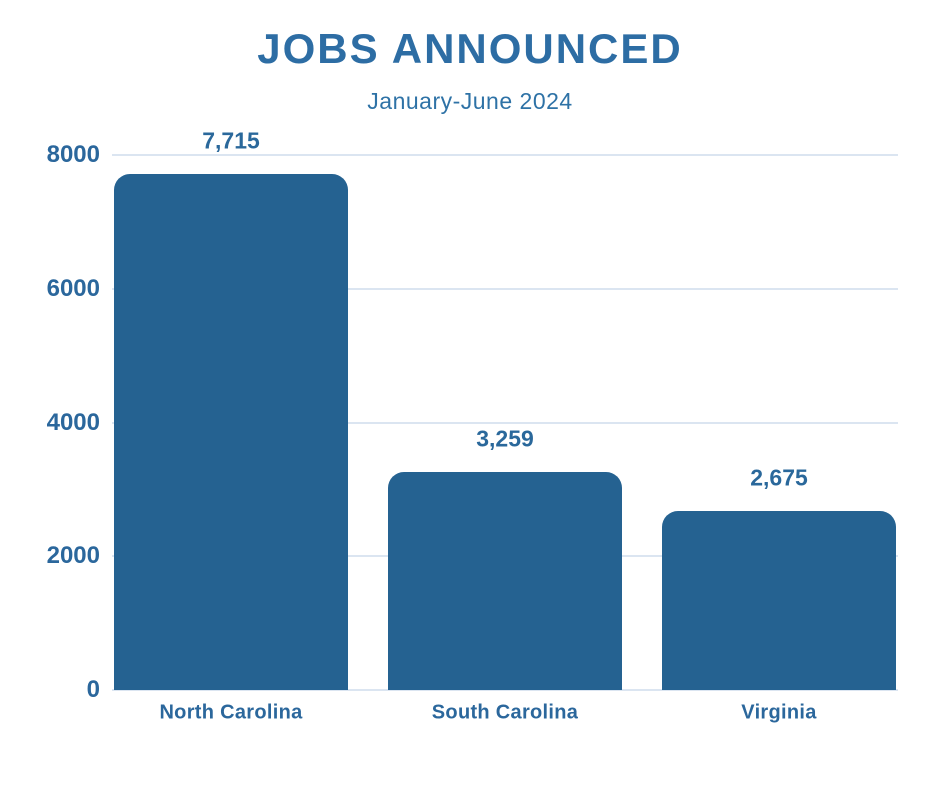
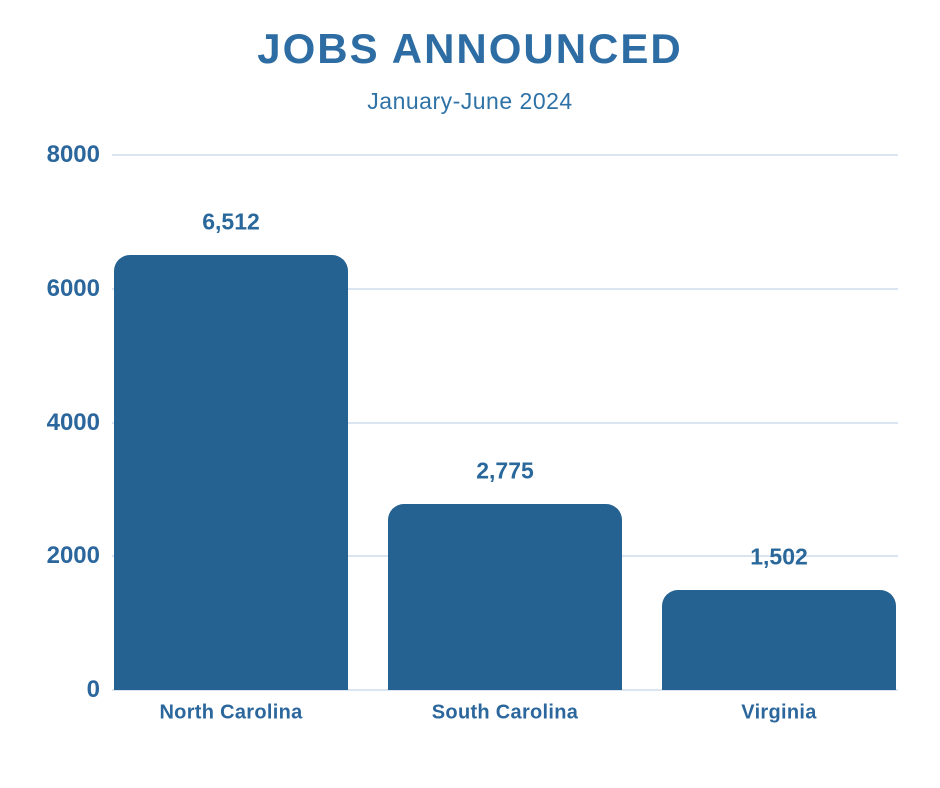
North Carolina: 7,715 -> 6,512
South Carolina: 3,259 -> 2,775
Virginia: 2,675 -> 1,502
